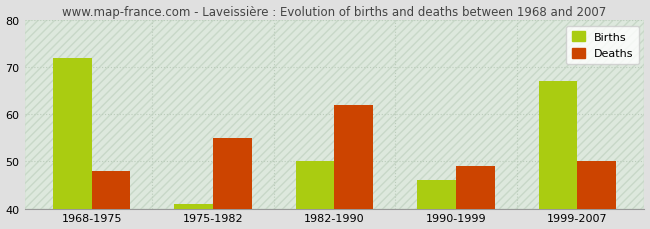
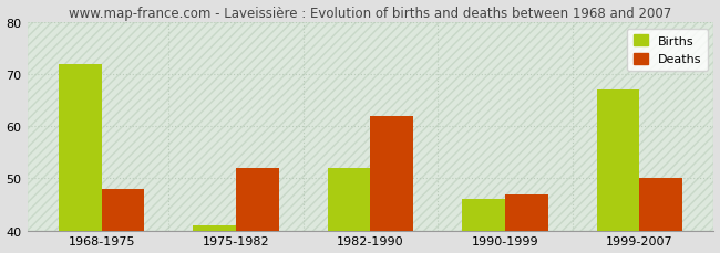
Deaths/1975-1982: 55 -> 52
Births/1982-1990: 50 -> 52
Deaths/1990-1999: 49 -> 47
